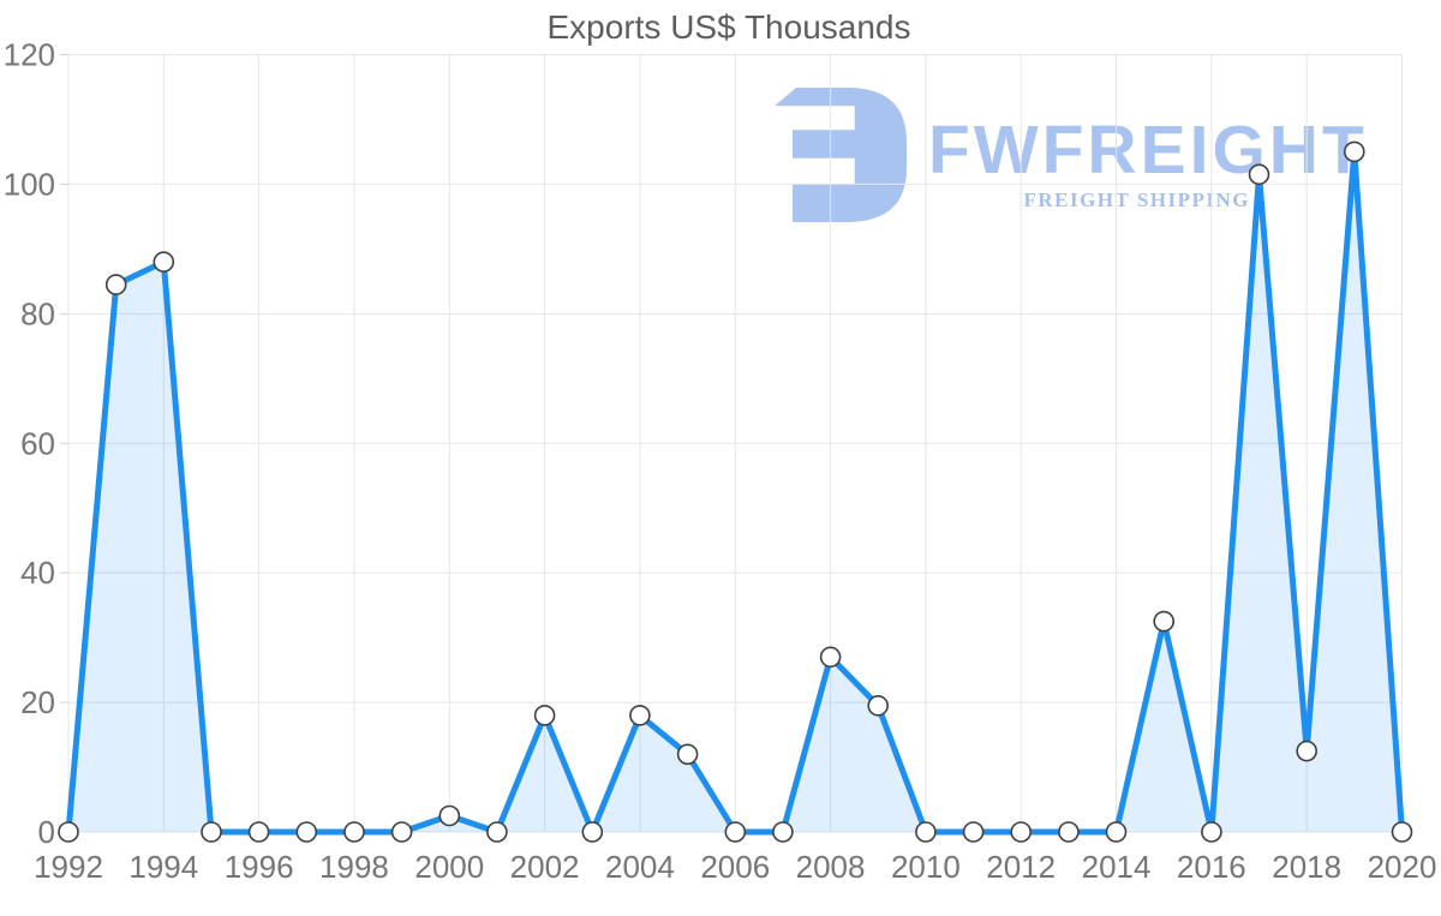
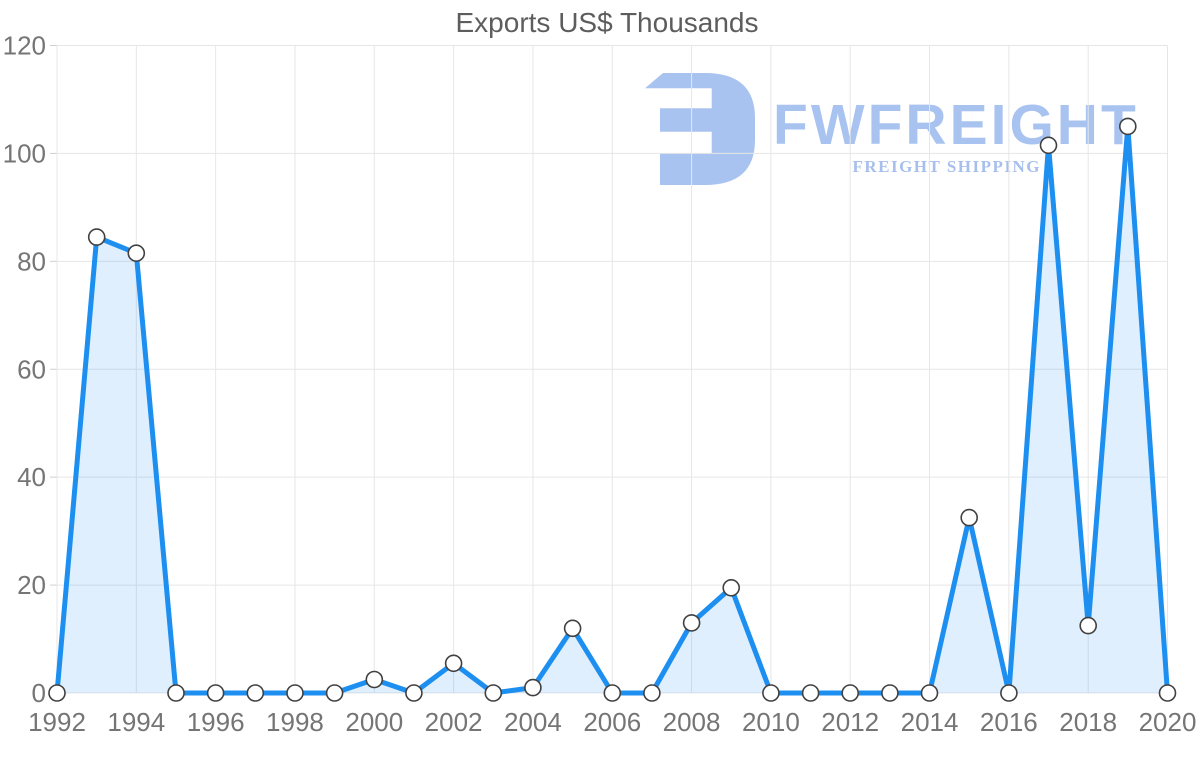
1994: 88 -> 82
2002: 18 -> 6
2004: 18 -> 1
2008: 27 -> 13
